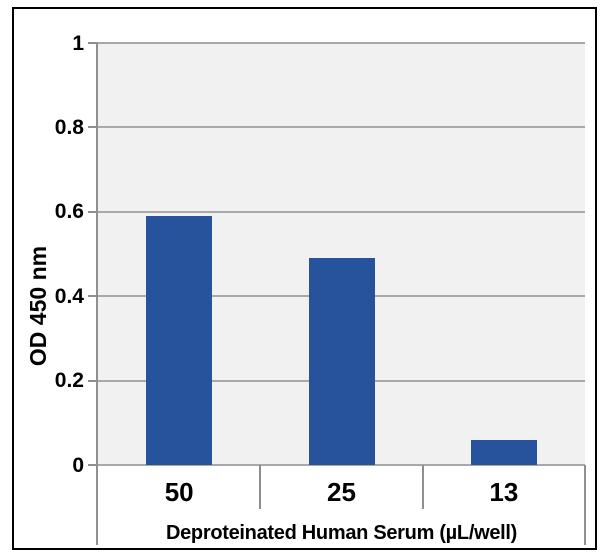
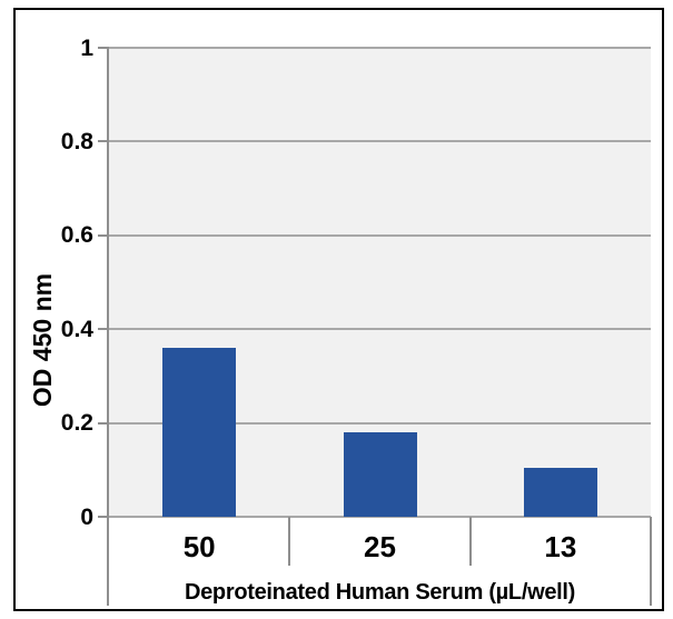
50: 0.59 -> 0.36
25: 0.49 -> 0.18
13: 0.06 -> 0.10
